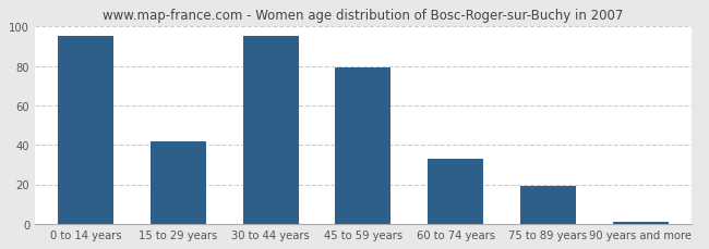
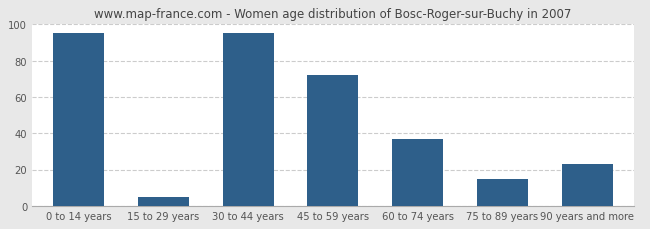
15 to 29 years: 42 -> 5
45 to 59 years: 79 -> 72
60 to 74 years: 33 -> 37
75 to 89 years: 19 -> 15
90 years and more: 1 -> 23
